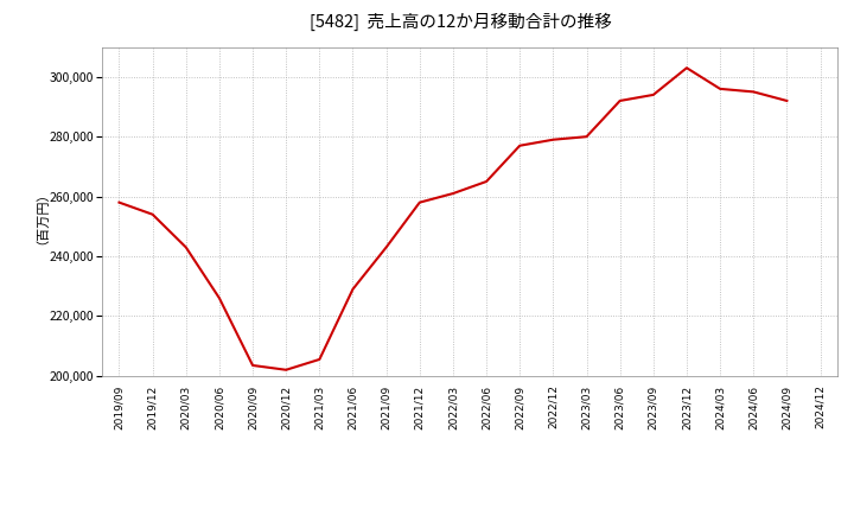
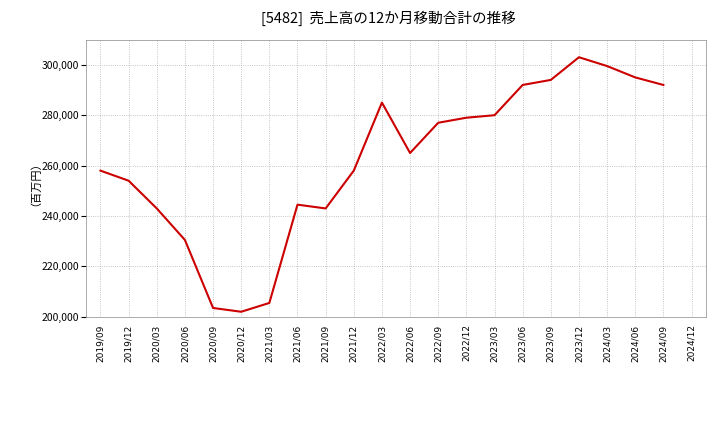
2020/06: 226,000 -> 230,500
2021/06: 229,000 -> 244,500
2022/03: 261,000 -> 285,000
2024/03: 296,000 -> 299,500
